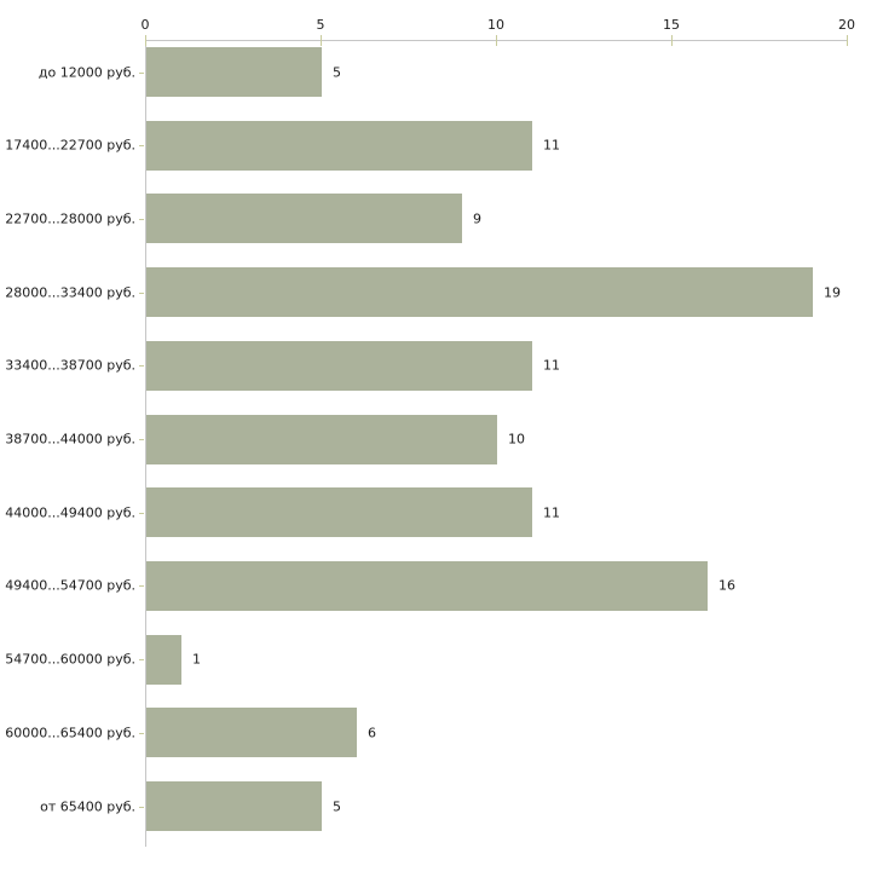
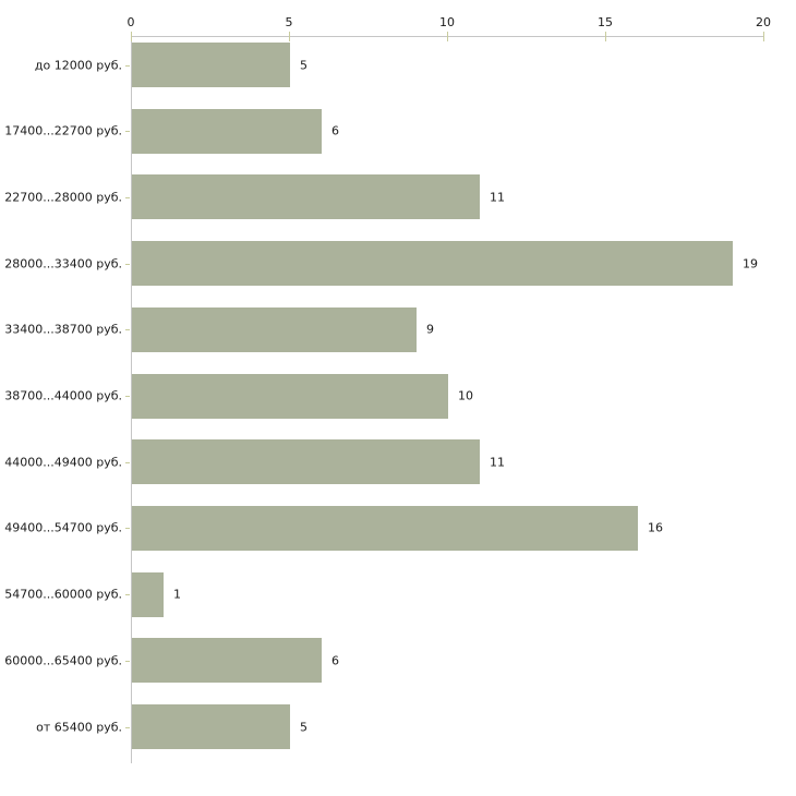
17400...22700 руб.: 11 -> 6
22700...28000 руб.: 9 -> 11
33400...38700 руб.: 11 -> 9
